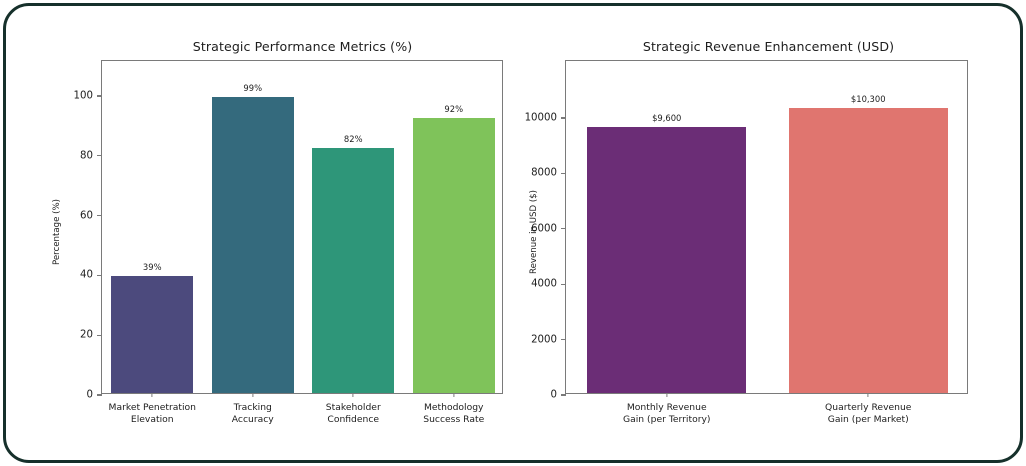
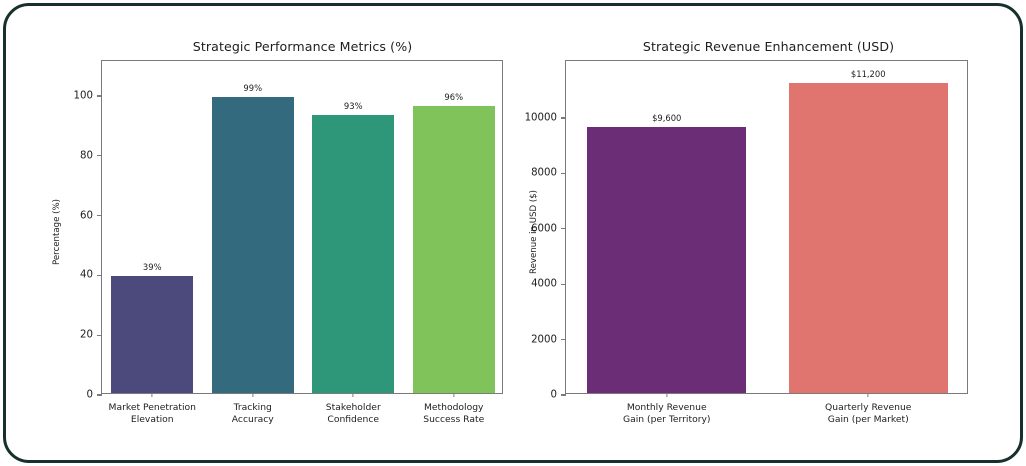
Strategic Performance Metrics (%)/Stakeholder Confidence: 82% -> 93%
Strategic Performance Metrics (%)/Methodology Success Rate: 92% -> 96%
Strategic Revenue Enhancement (USD)/Quarterly Revenue Gain (per Market): $10,300 -> $11,200
